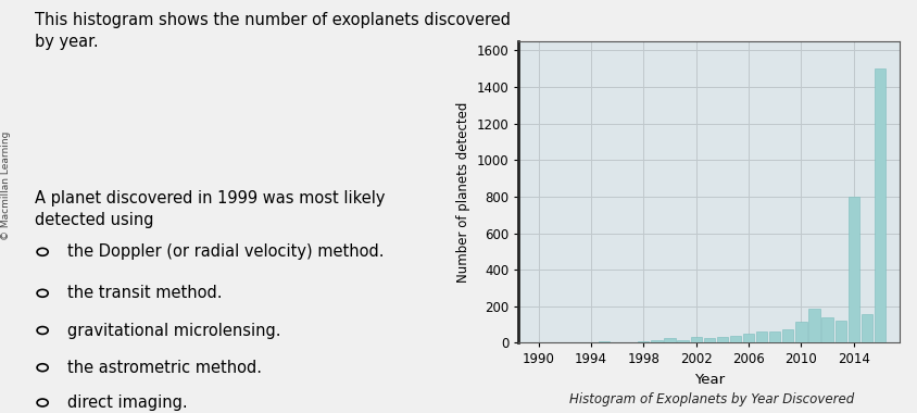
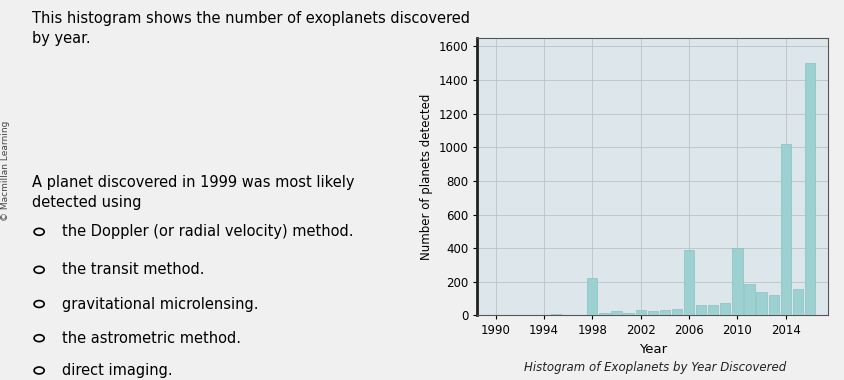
1998: 10 -> 220
2006: 50 -> 390
2010: 120 -> 400
2014: 800 -> 1020
